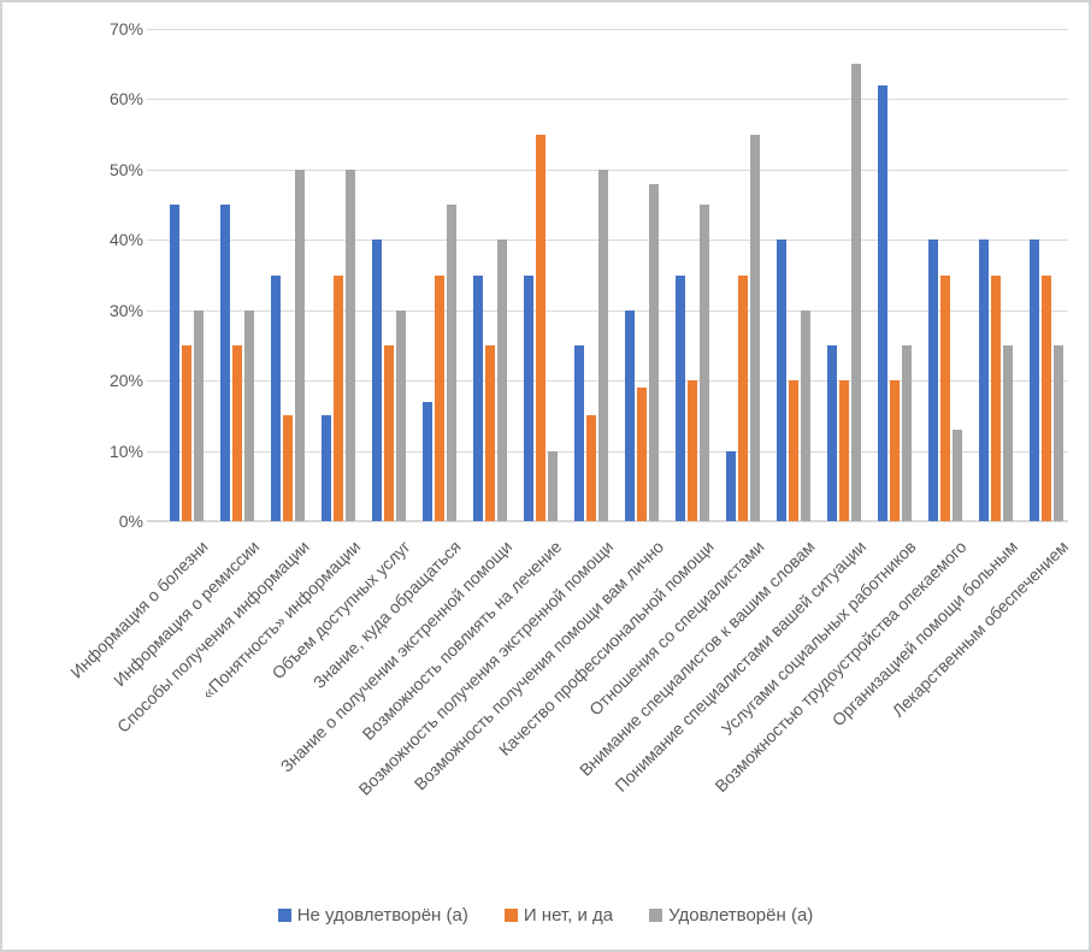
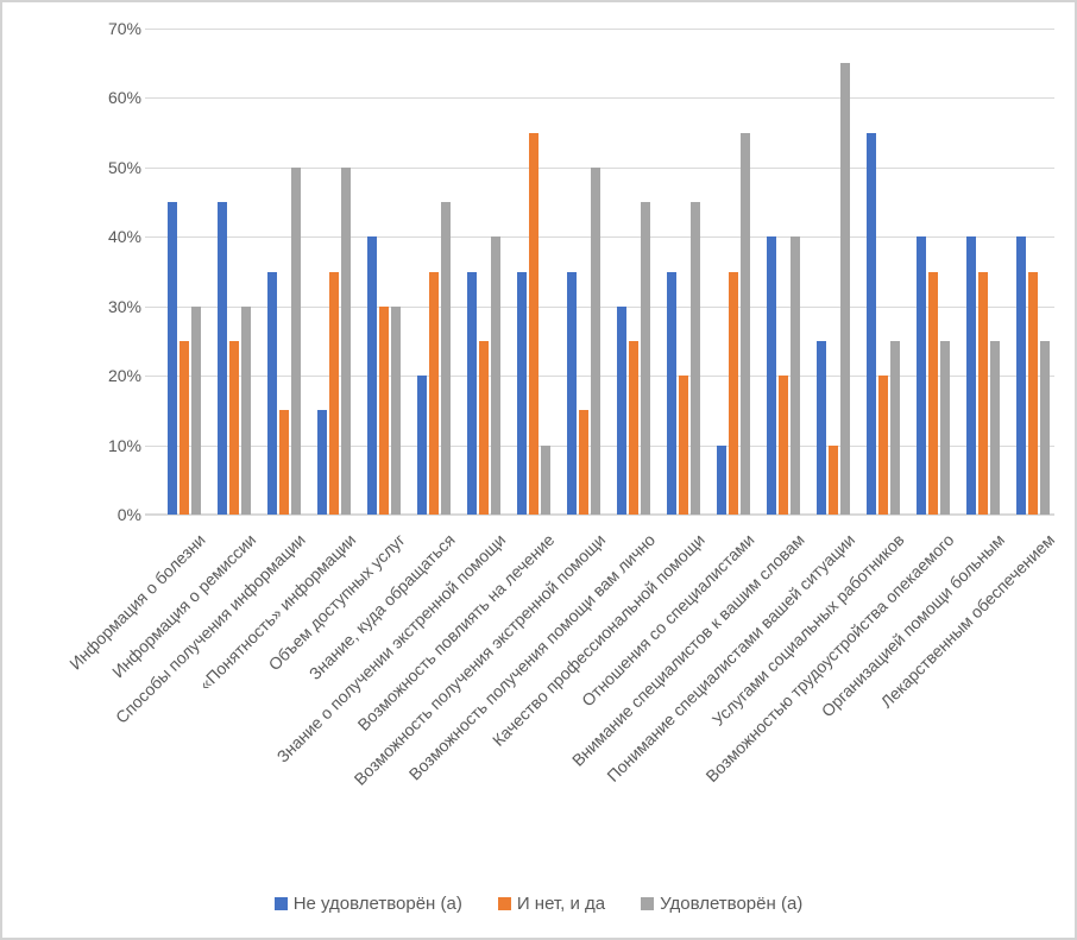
И нет, и да/Объем доступных услуг: 25% -> 30%
Не удовлетворён (а)/Знание, куда обращаться: 17% -> 20%
Не удовлетворён (а)/Возможность получения экстренной помощи: 25% -> 35%
И нет, и да/Возможность получения помощи вам лично: 19% -> 25%
Удовлетворён (а)/Возможность получения помощи вам лично: 48% -> 45%
Удовлетворён (а)/Внимание специалистов к вашим словам: 30% -> 40%
И нет, и да/Понимание специалистами вашей ситуации: 20% -> 10%
Не удовлетворён (а)/Услугами социальных работников: 62% -> 55%
Удовлетворён (а)/Возможностью трудоустройства опекаемого: 13% -> 25%
